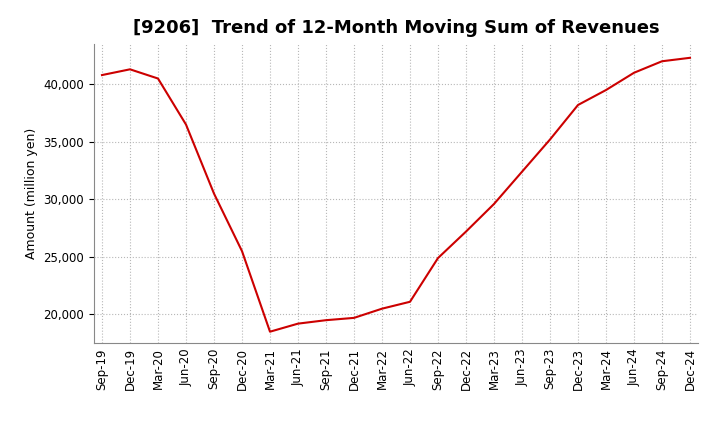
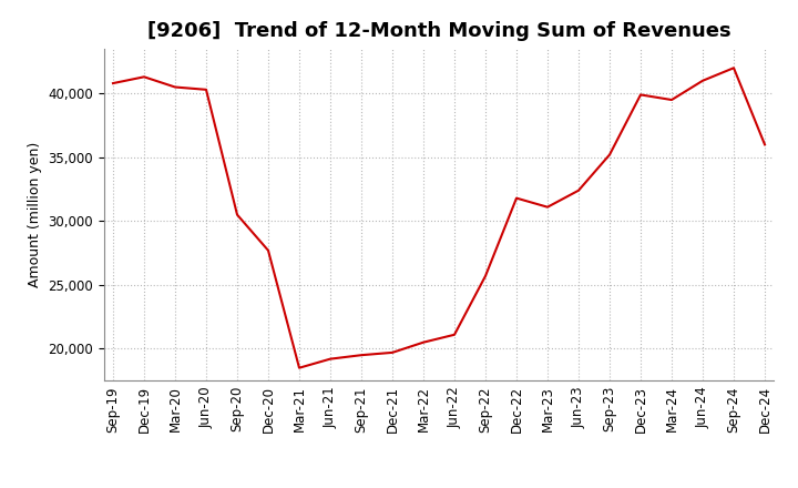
Jun-20: 36,500 -> 40,300
Dec-20: 25,500 -> 27,700
Sep-22: 24,900 -> 25,700
Dec-22: 27,200 -> 31,800
Mar-23: 29,600 -> 31,100
Dec-23: 38,200 -> 39,900
Dec-24: 42,300 -> 36,000
